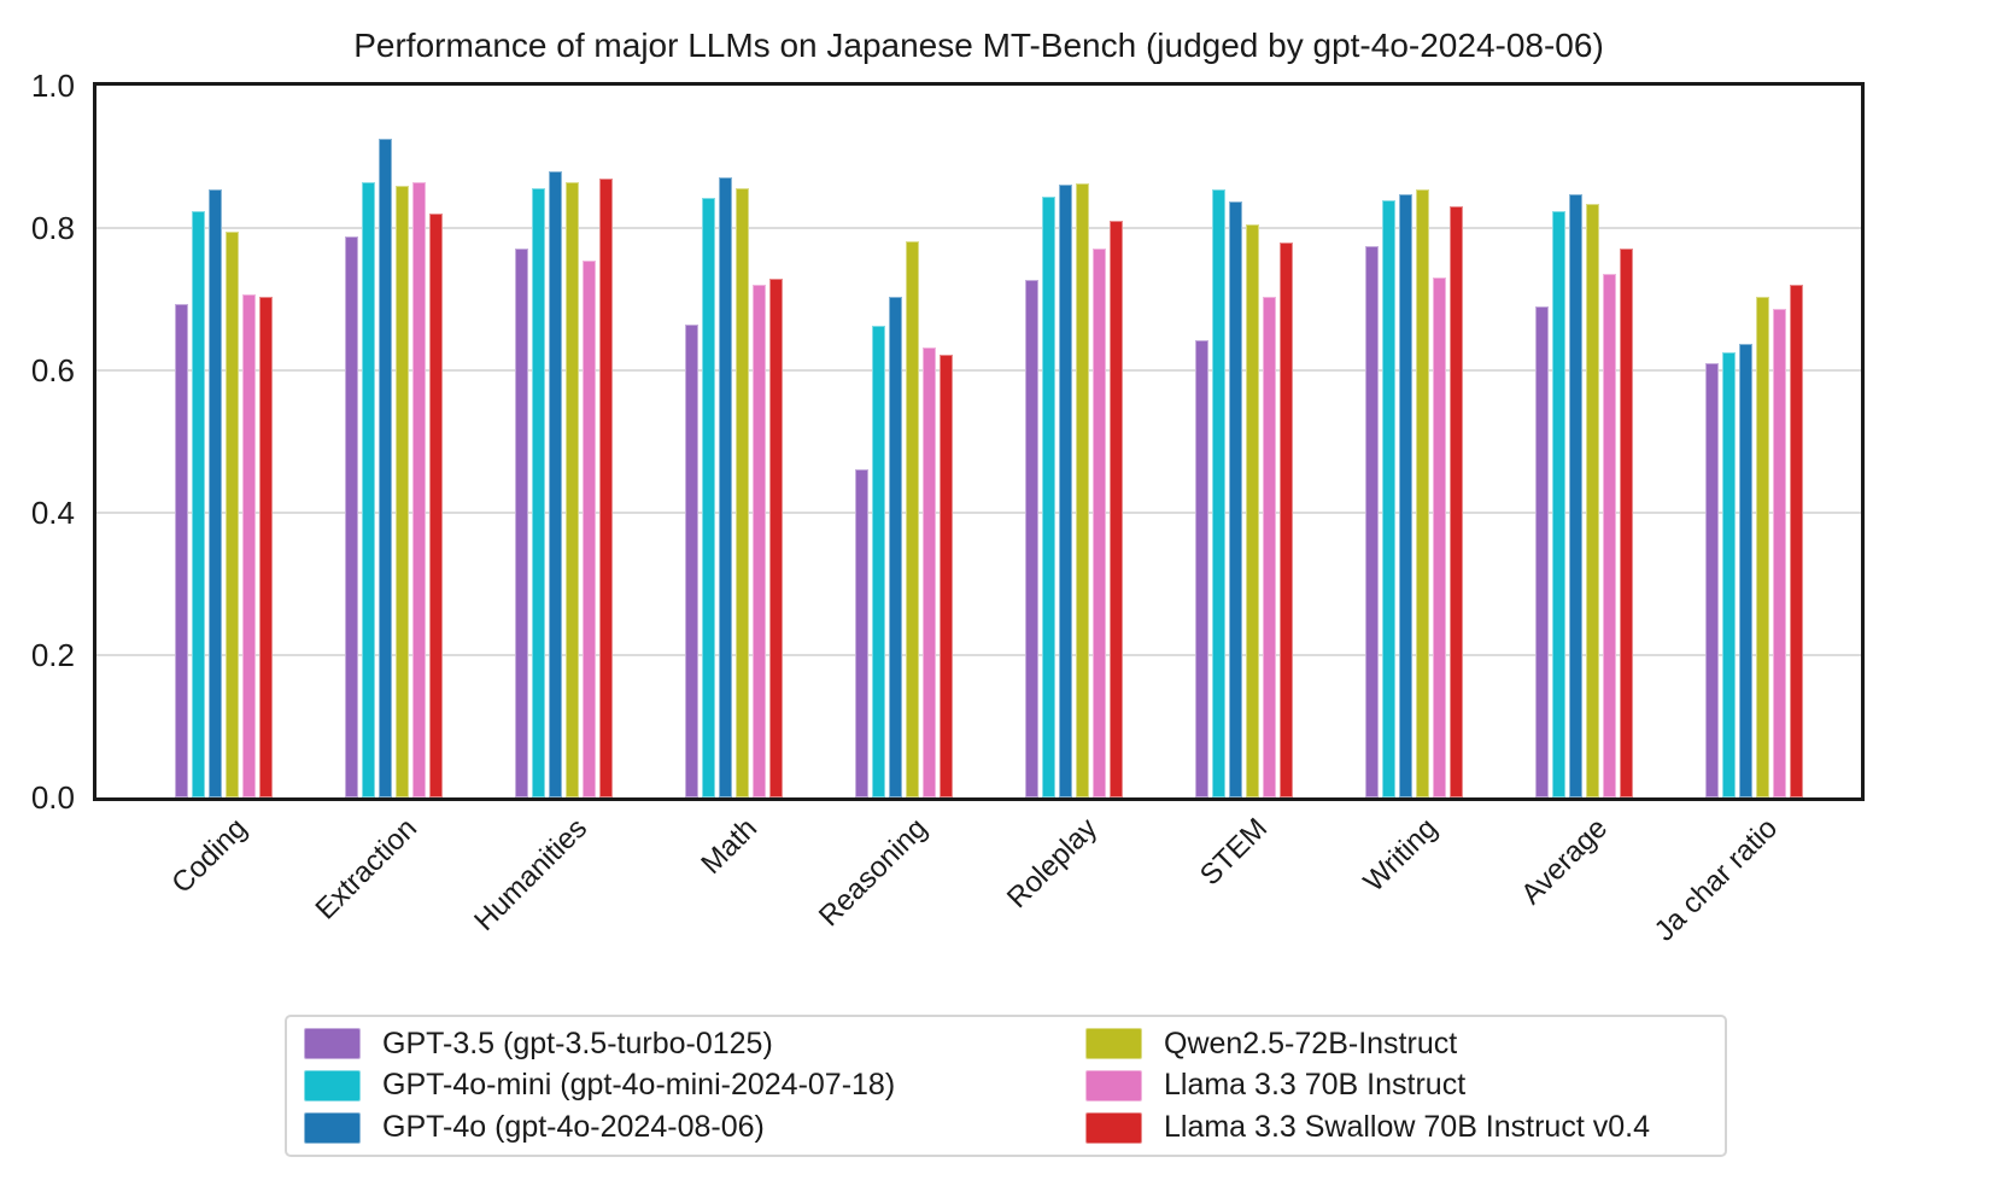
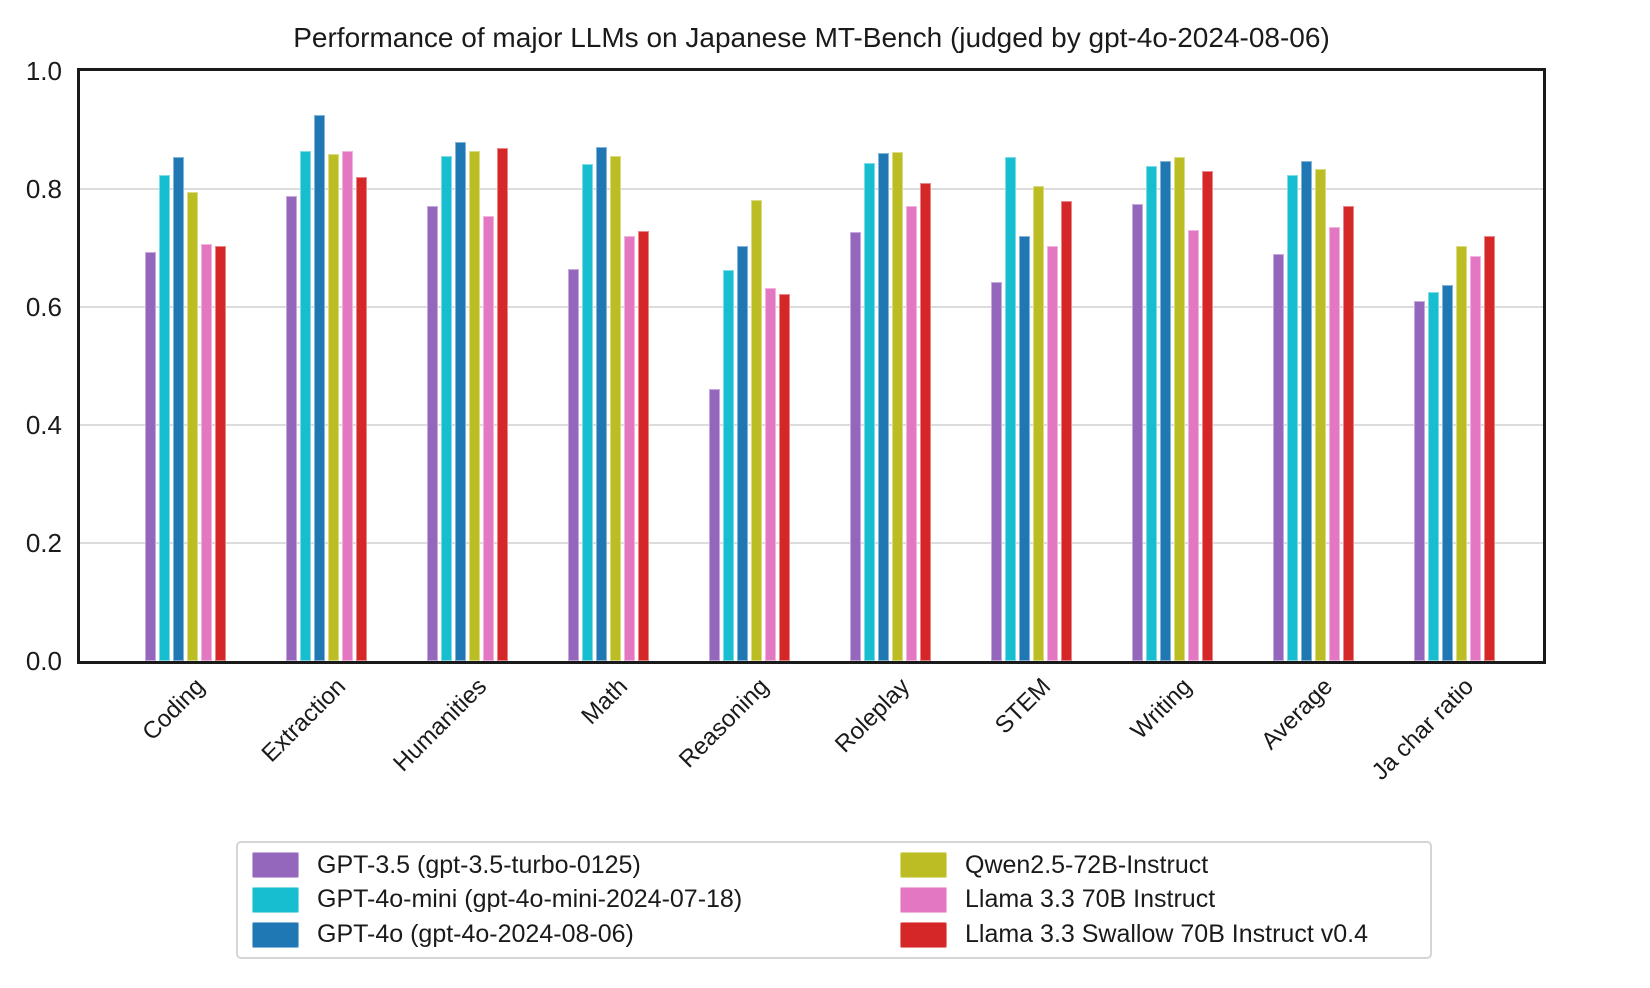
GPT-4o (gpt-4o-2024-08-06)/STEM: 0.84 -> 0.72
